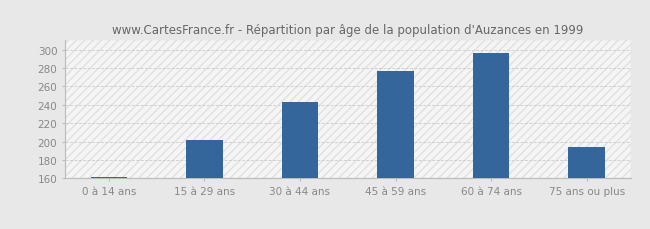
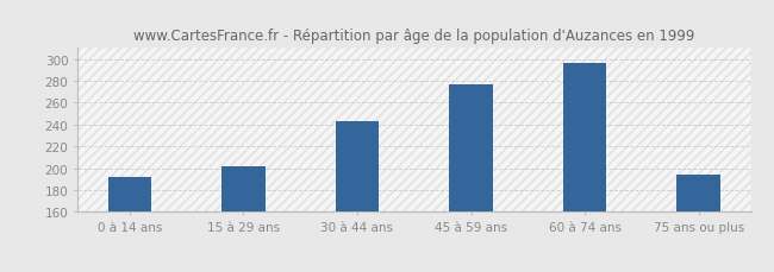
0 à 14 ans: 161 -> 192
